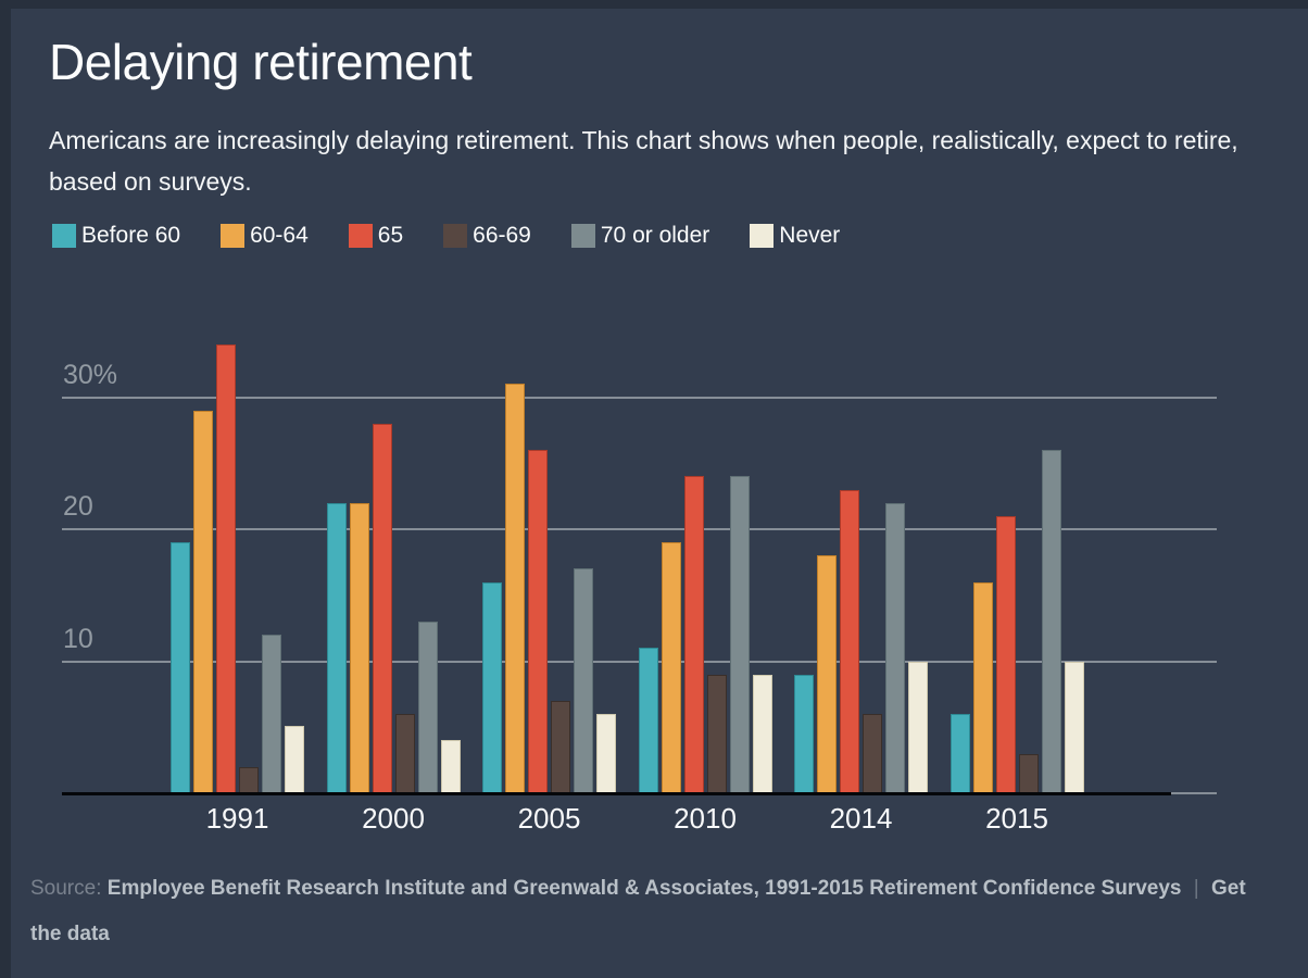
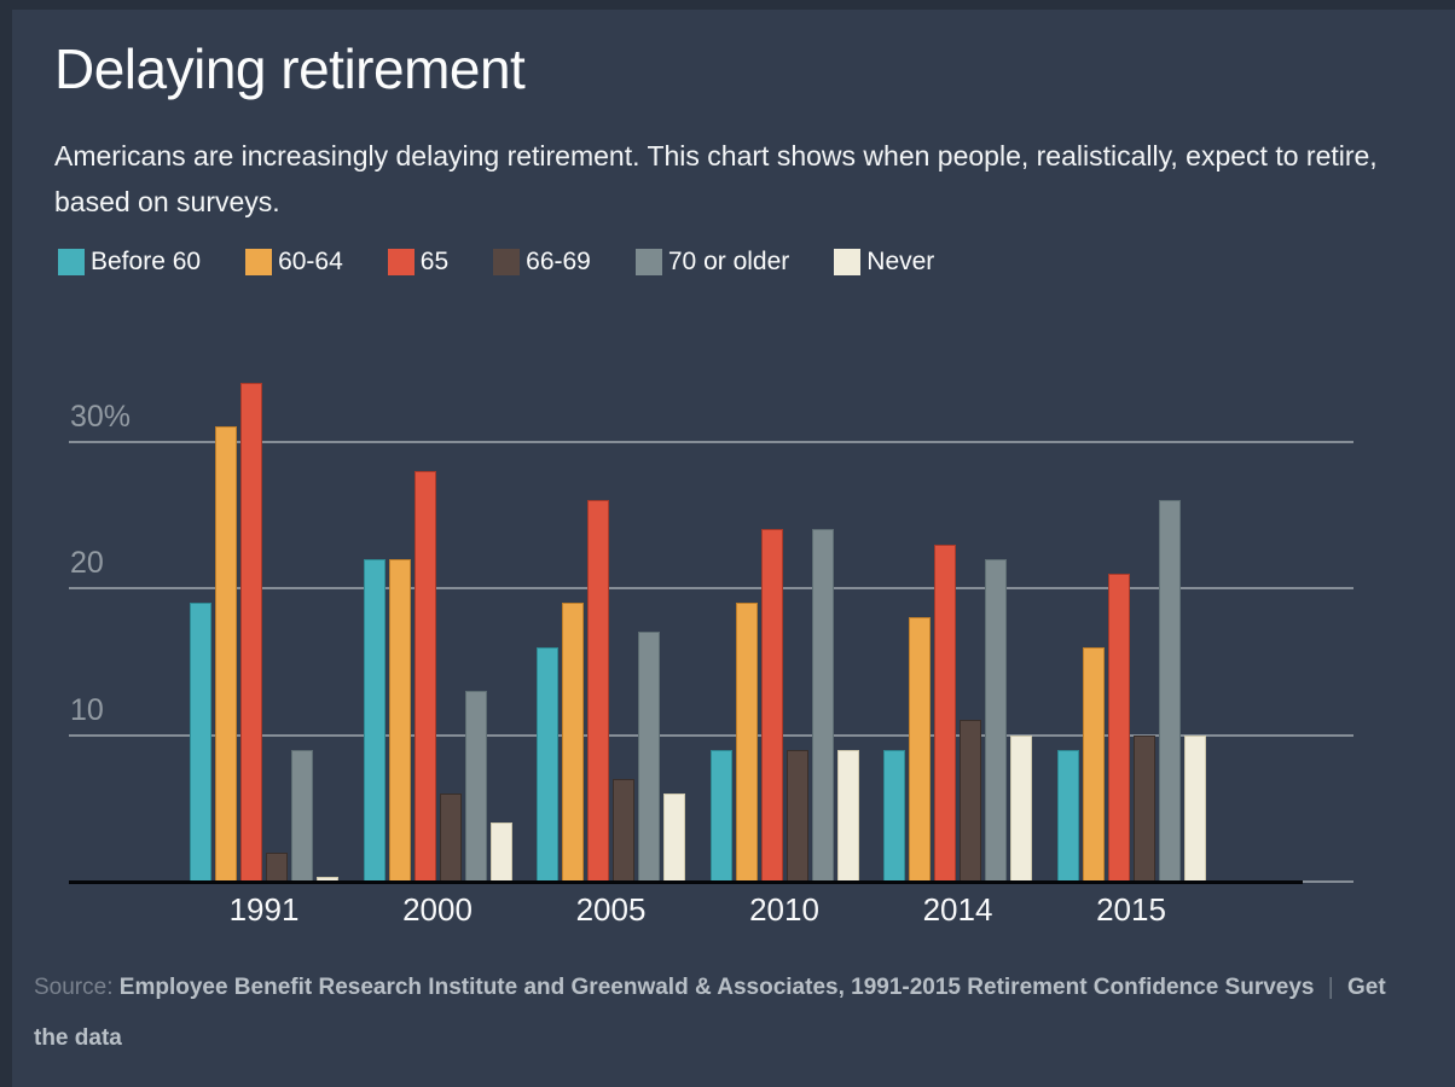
60-64/1991: 29% -> 31%
70 or older/1991: 12% -> 9%
Never/1991: 5.1% -> 0.3%
60-64/2005: 31% -> 19%
Before 60/2010: 11% -> 9%
66-69/2014: 6% -> 11%
Before 60/2015: 6% -> 9%
66-69/2015: 3% -> 10%
